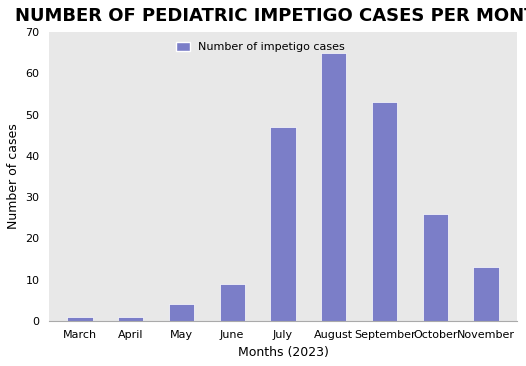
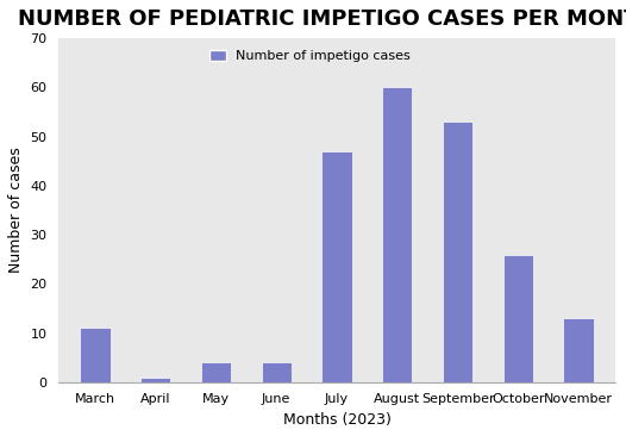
March: 1 -> 11
June: 9 -> 4
August: 65 -> 60
